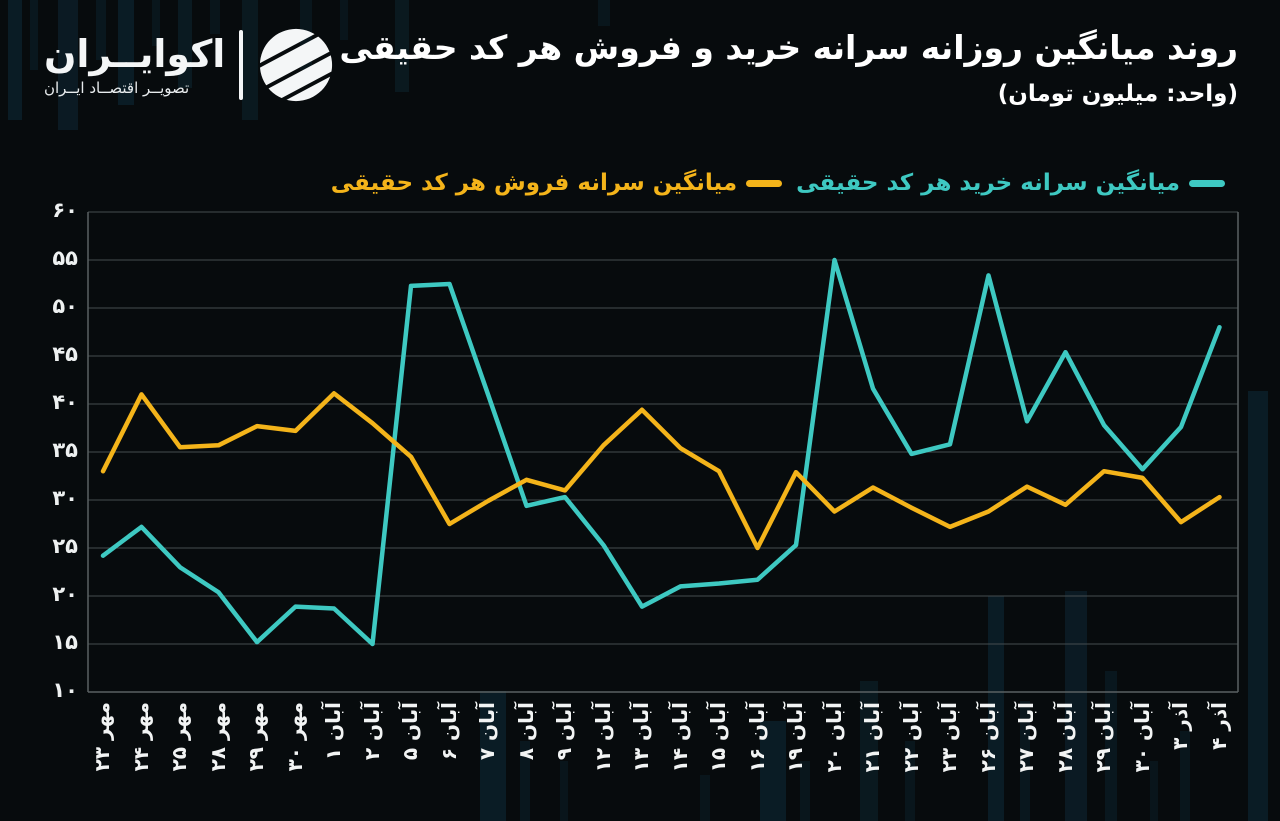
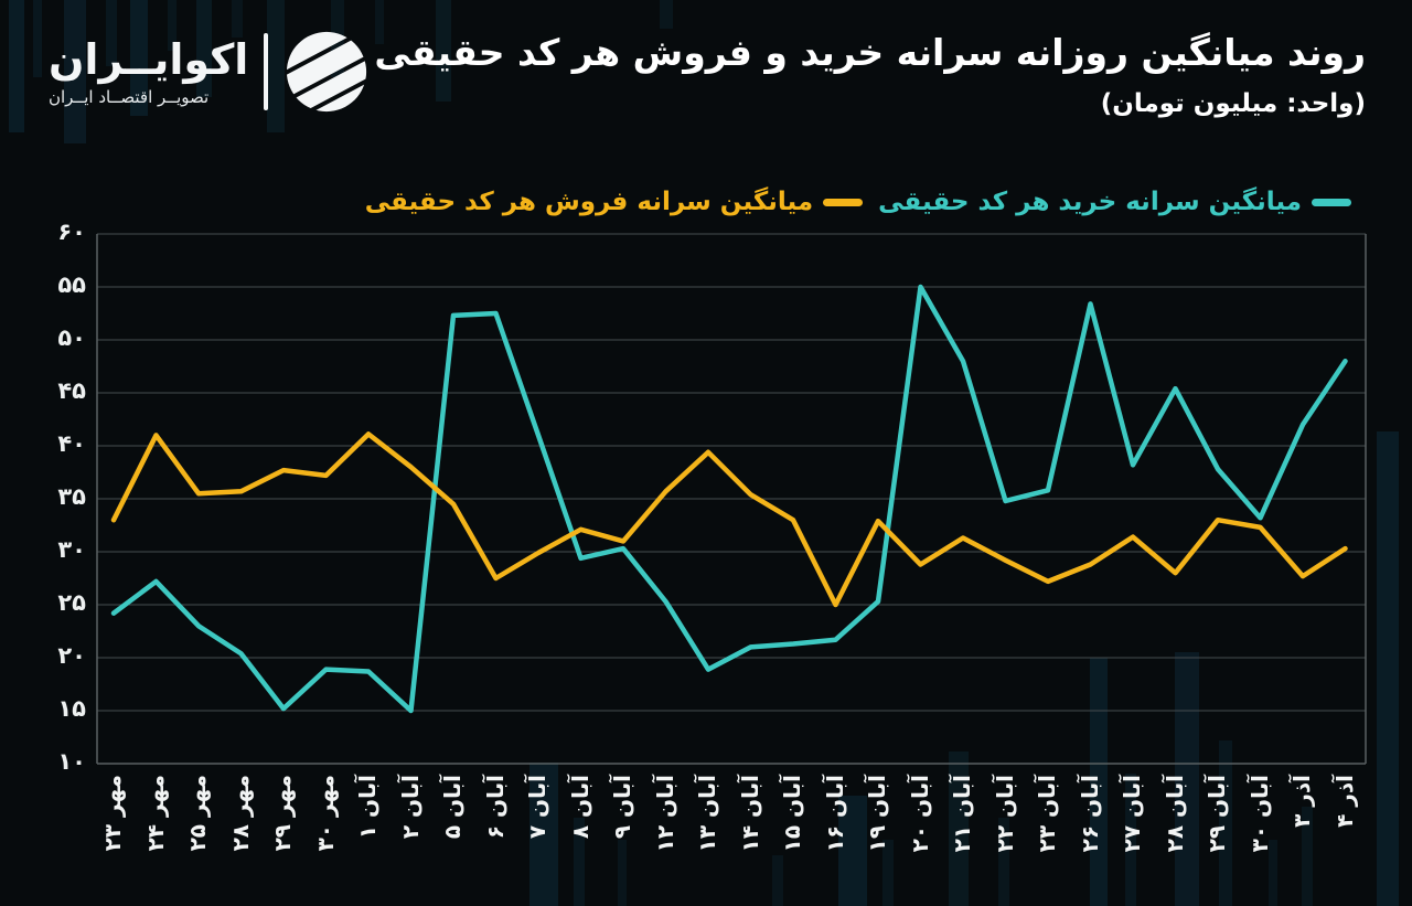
میانگین سرانه خرید هر کد حقیقی/آبان ۲۱: 42 -> 48
میانگین سرانه فروش هر کد حقیقی/آبان ۲۸: 30 -> 28
میانگین سرانه خرید هر کد حقیقی/آذر ۳: 38 -> 42
